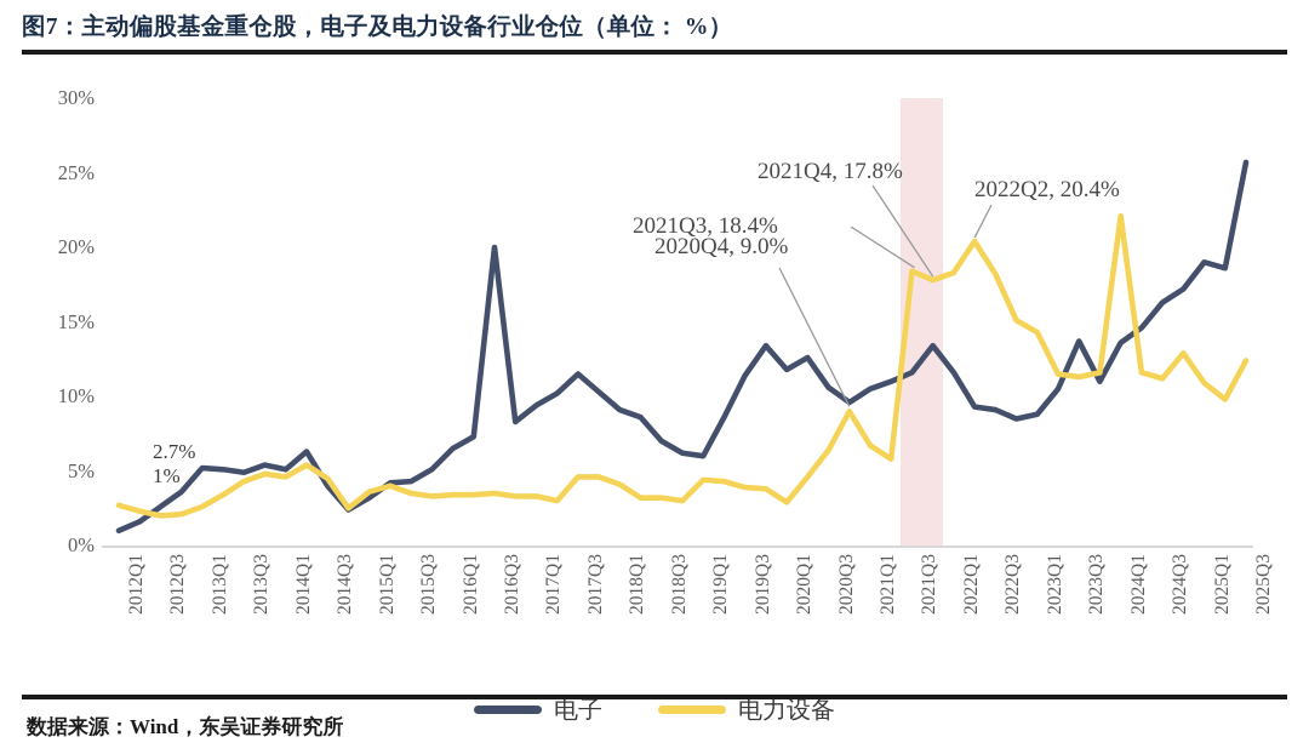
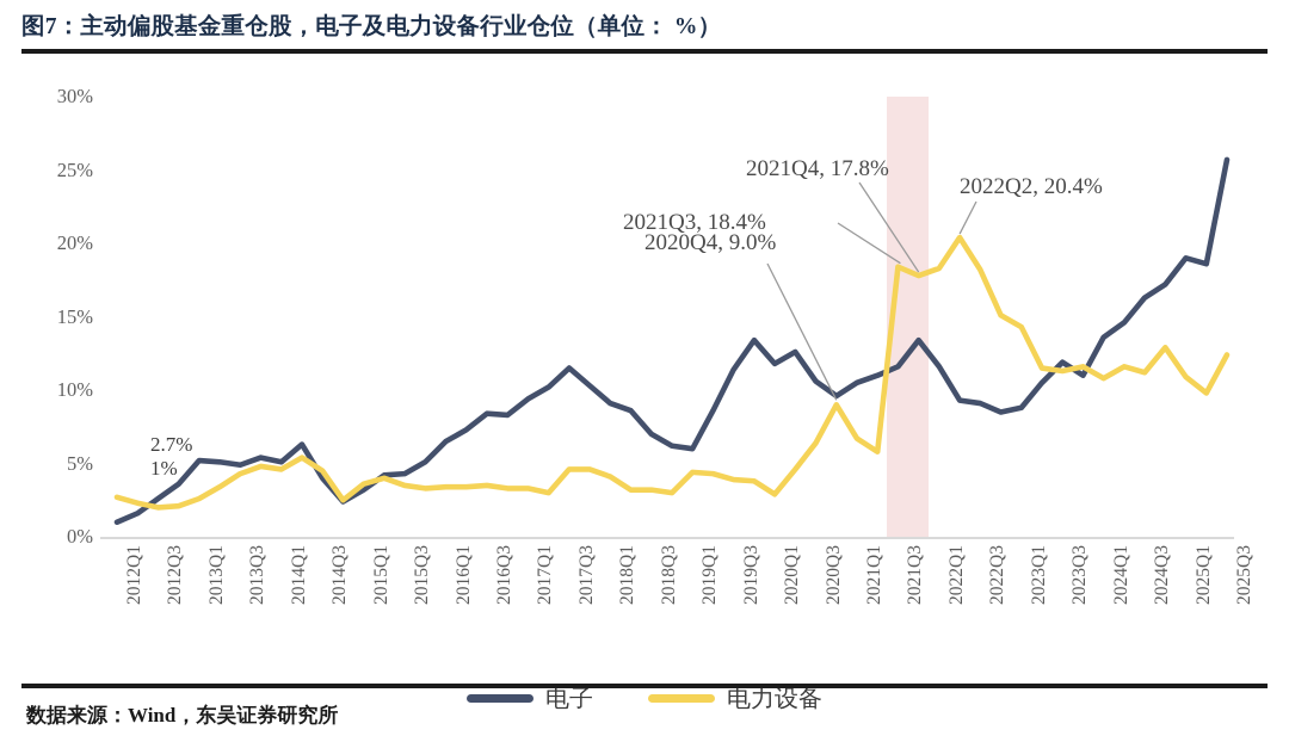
电子/2016Q3: 20.0% -> 8.4%
电子/2023Q3: 13.7% -> 11.9%
电力设备/2024Q1: 22.1% -> 10.8%
